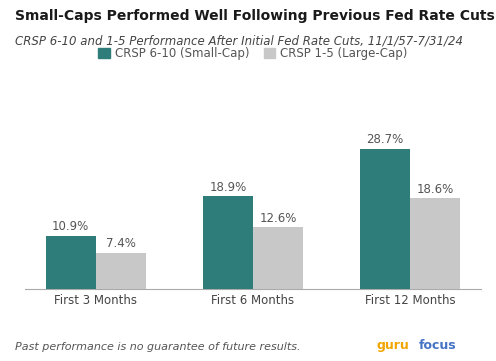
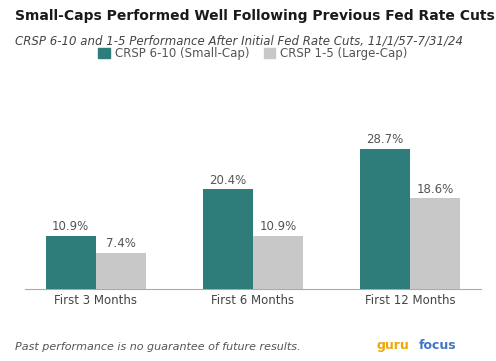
CRSP 6-10 (Small-Cap)/First 6 Months: 18.9% -> 20.4%
CRSP 1-5 (Large-Cap)/First 6 Months: 12.6% -> 10.9%
